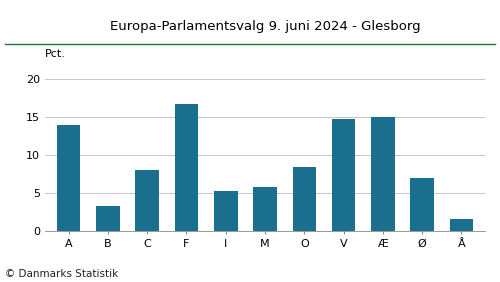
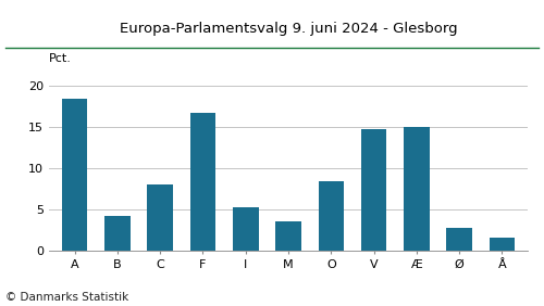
A: 14.0 -> 18.4
B: 3.3 -> 4.2
M: 5.8 -> 3.6
Ø: 7.0 -> 2.8
